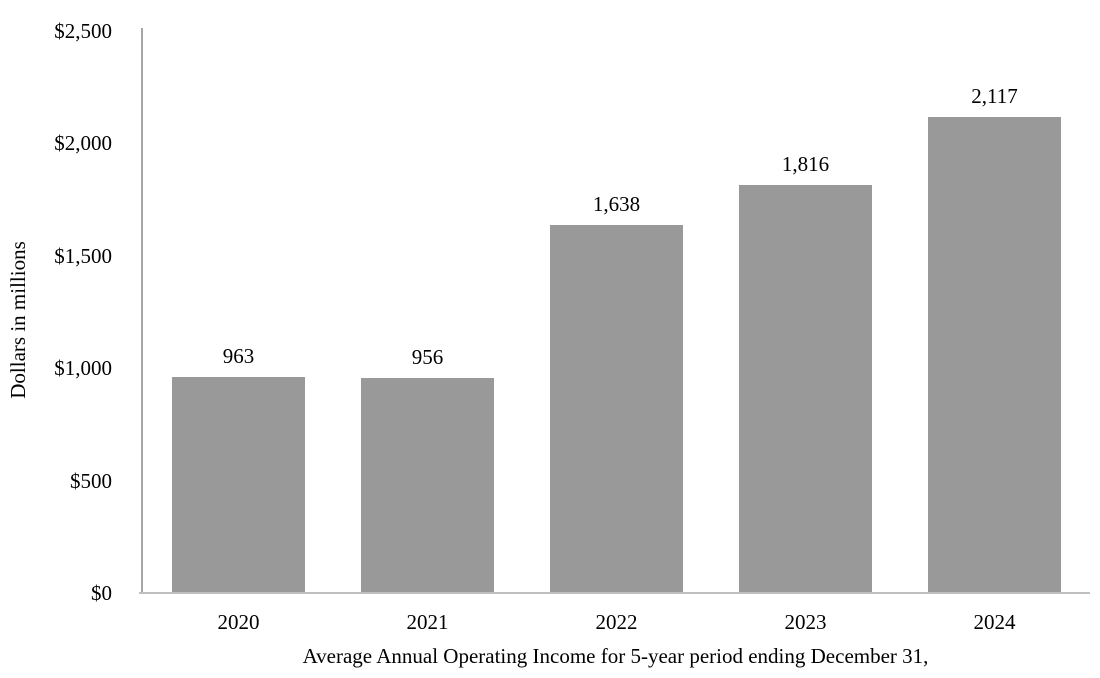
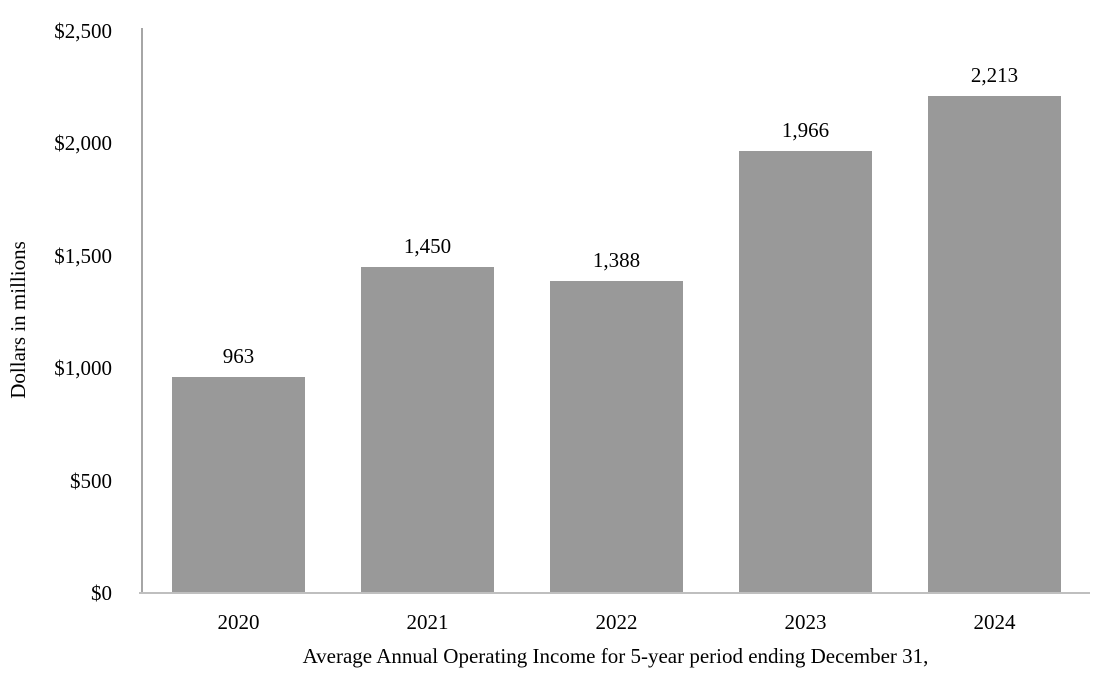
2021: 956 -> 1,450
2022: 1,638 -> 1,388
2023: 1,816 -> 1,966
2024: 2,117 -> 2,213
